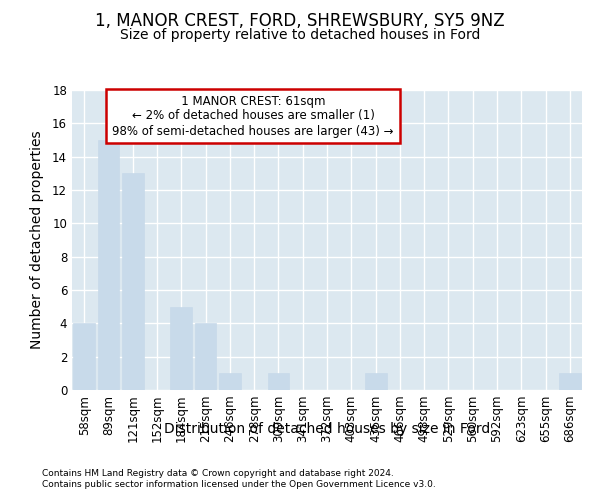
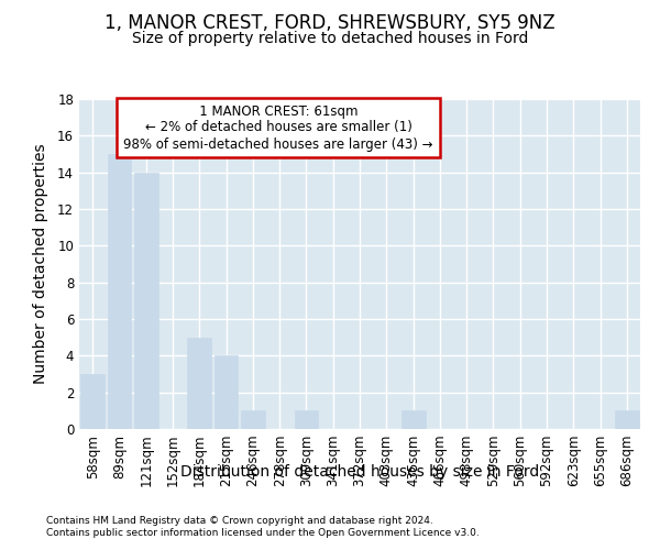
58sqm: 4 -> 3
121sqm: 13 -> 14
